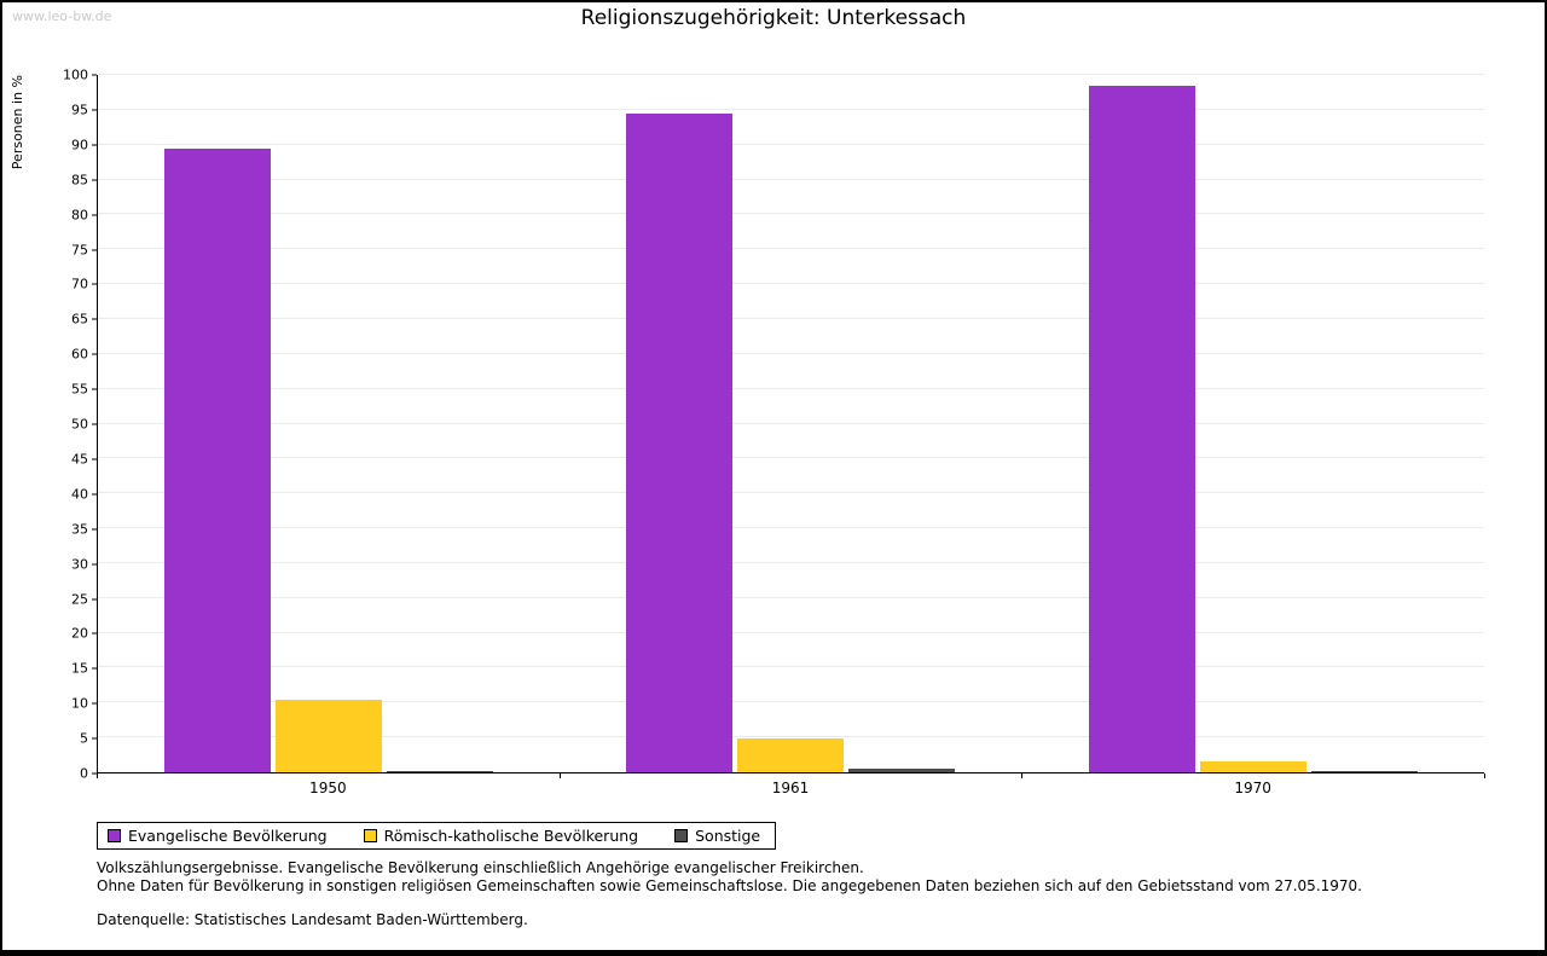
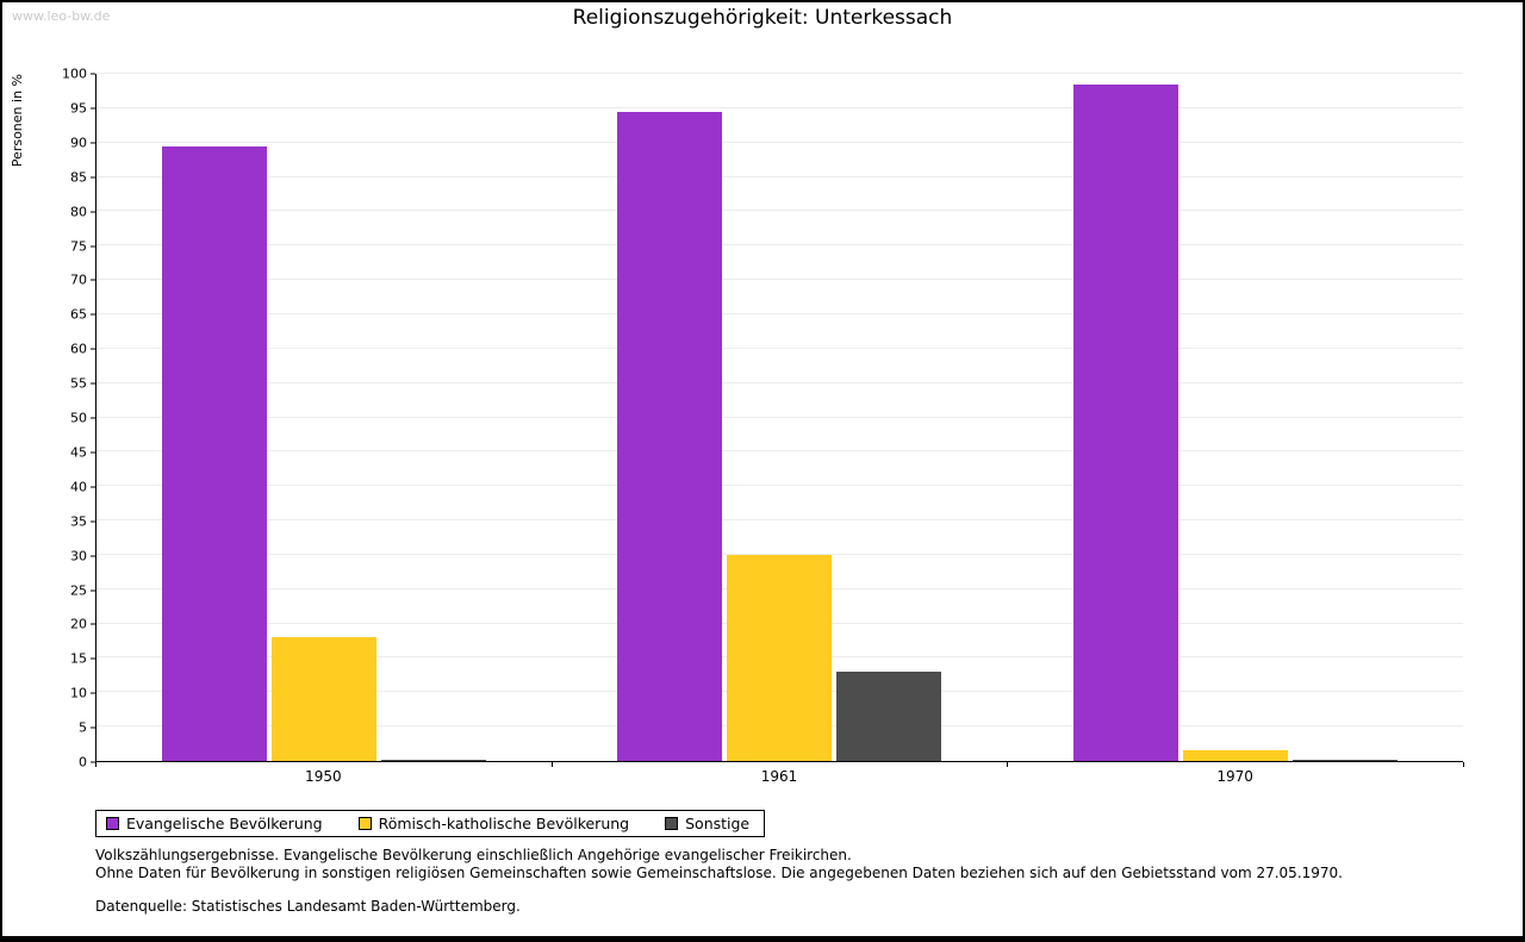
Römisch-katholische Bevölkerung/1950: 10 -> 18
Römisch-katholische Bevölkerung/1961: 5 -> 30
Sonstige/1961: 1 -> 13
